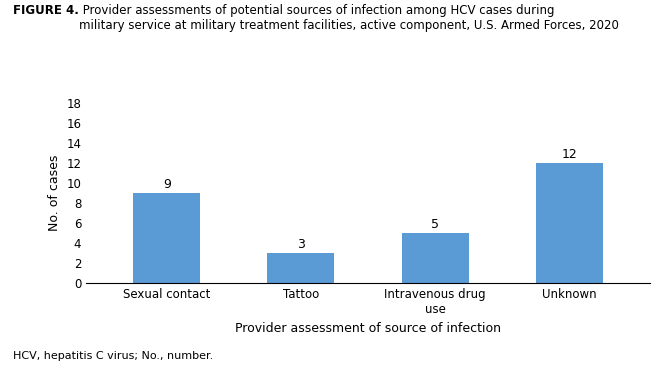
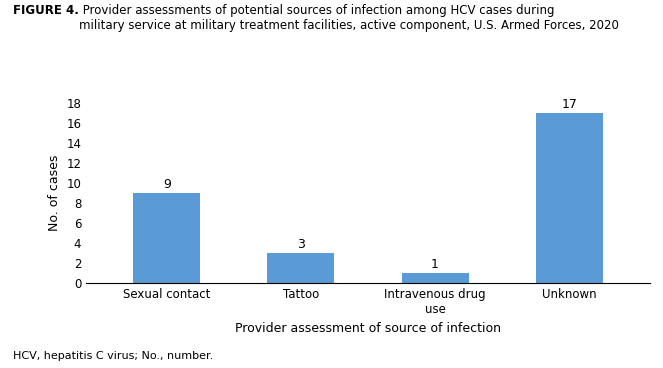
Intravenous drug use: 5 -> 1
Unknown: 12 -> 17
